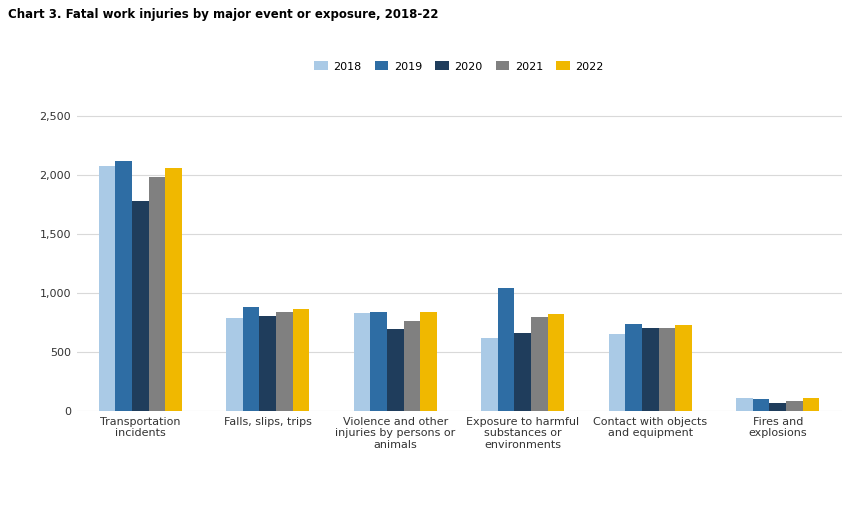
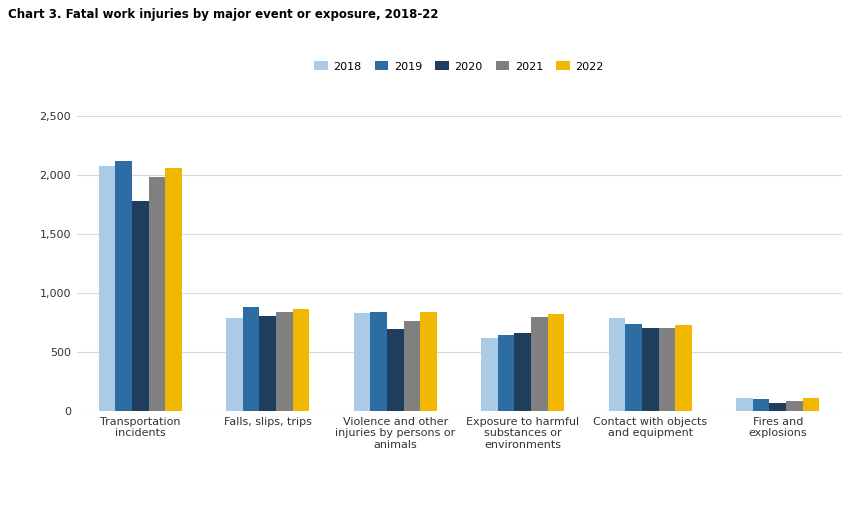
2019/Exposure to harmful substances or environments: 1,040 -> 640
2018/Contact with objects and equipment: 650 -> 790
